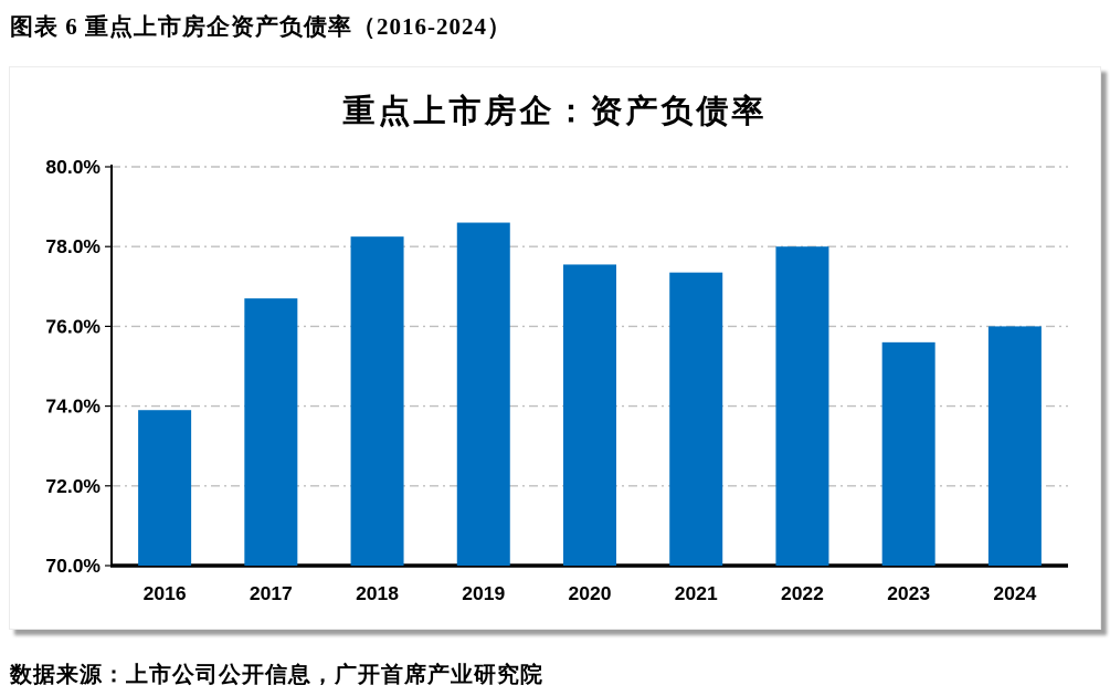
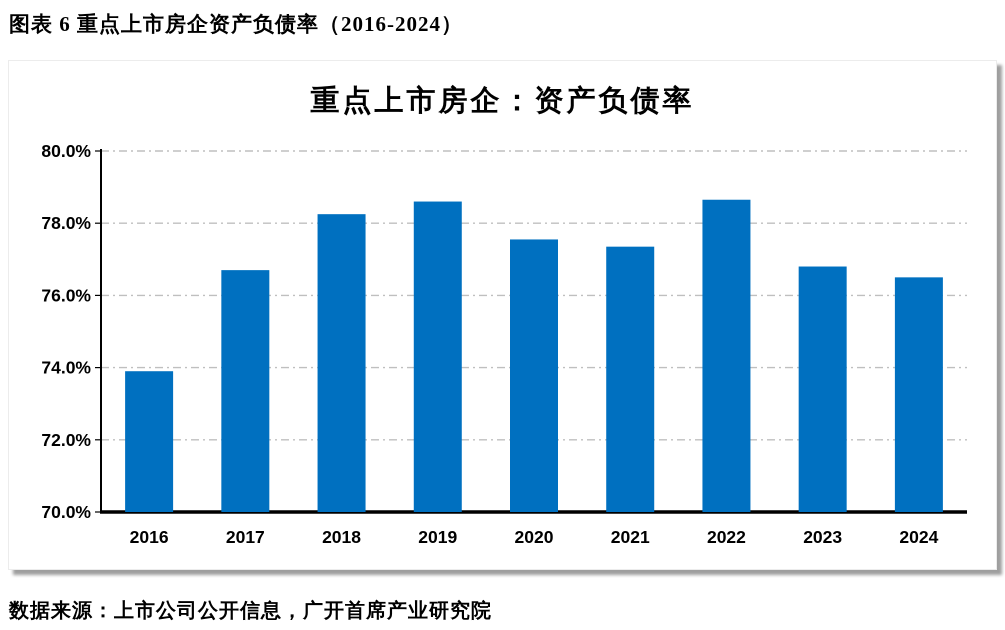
2022: 78.0% -> 78.7%
2023: 75.6% -> 76.8%
2024: 76.0% -> 76.5%
